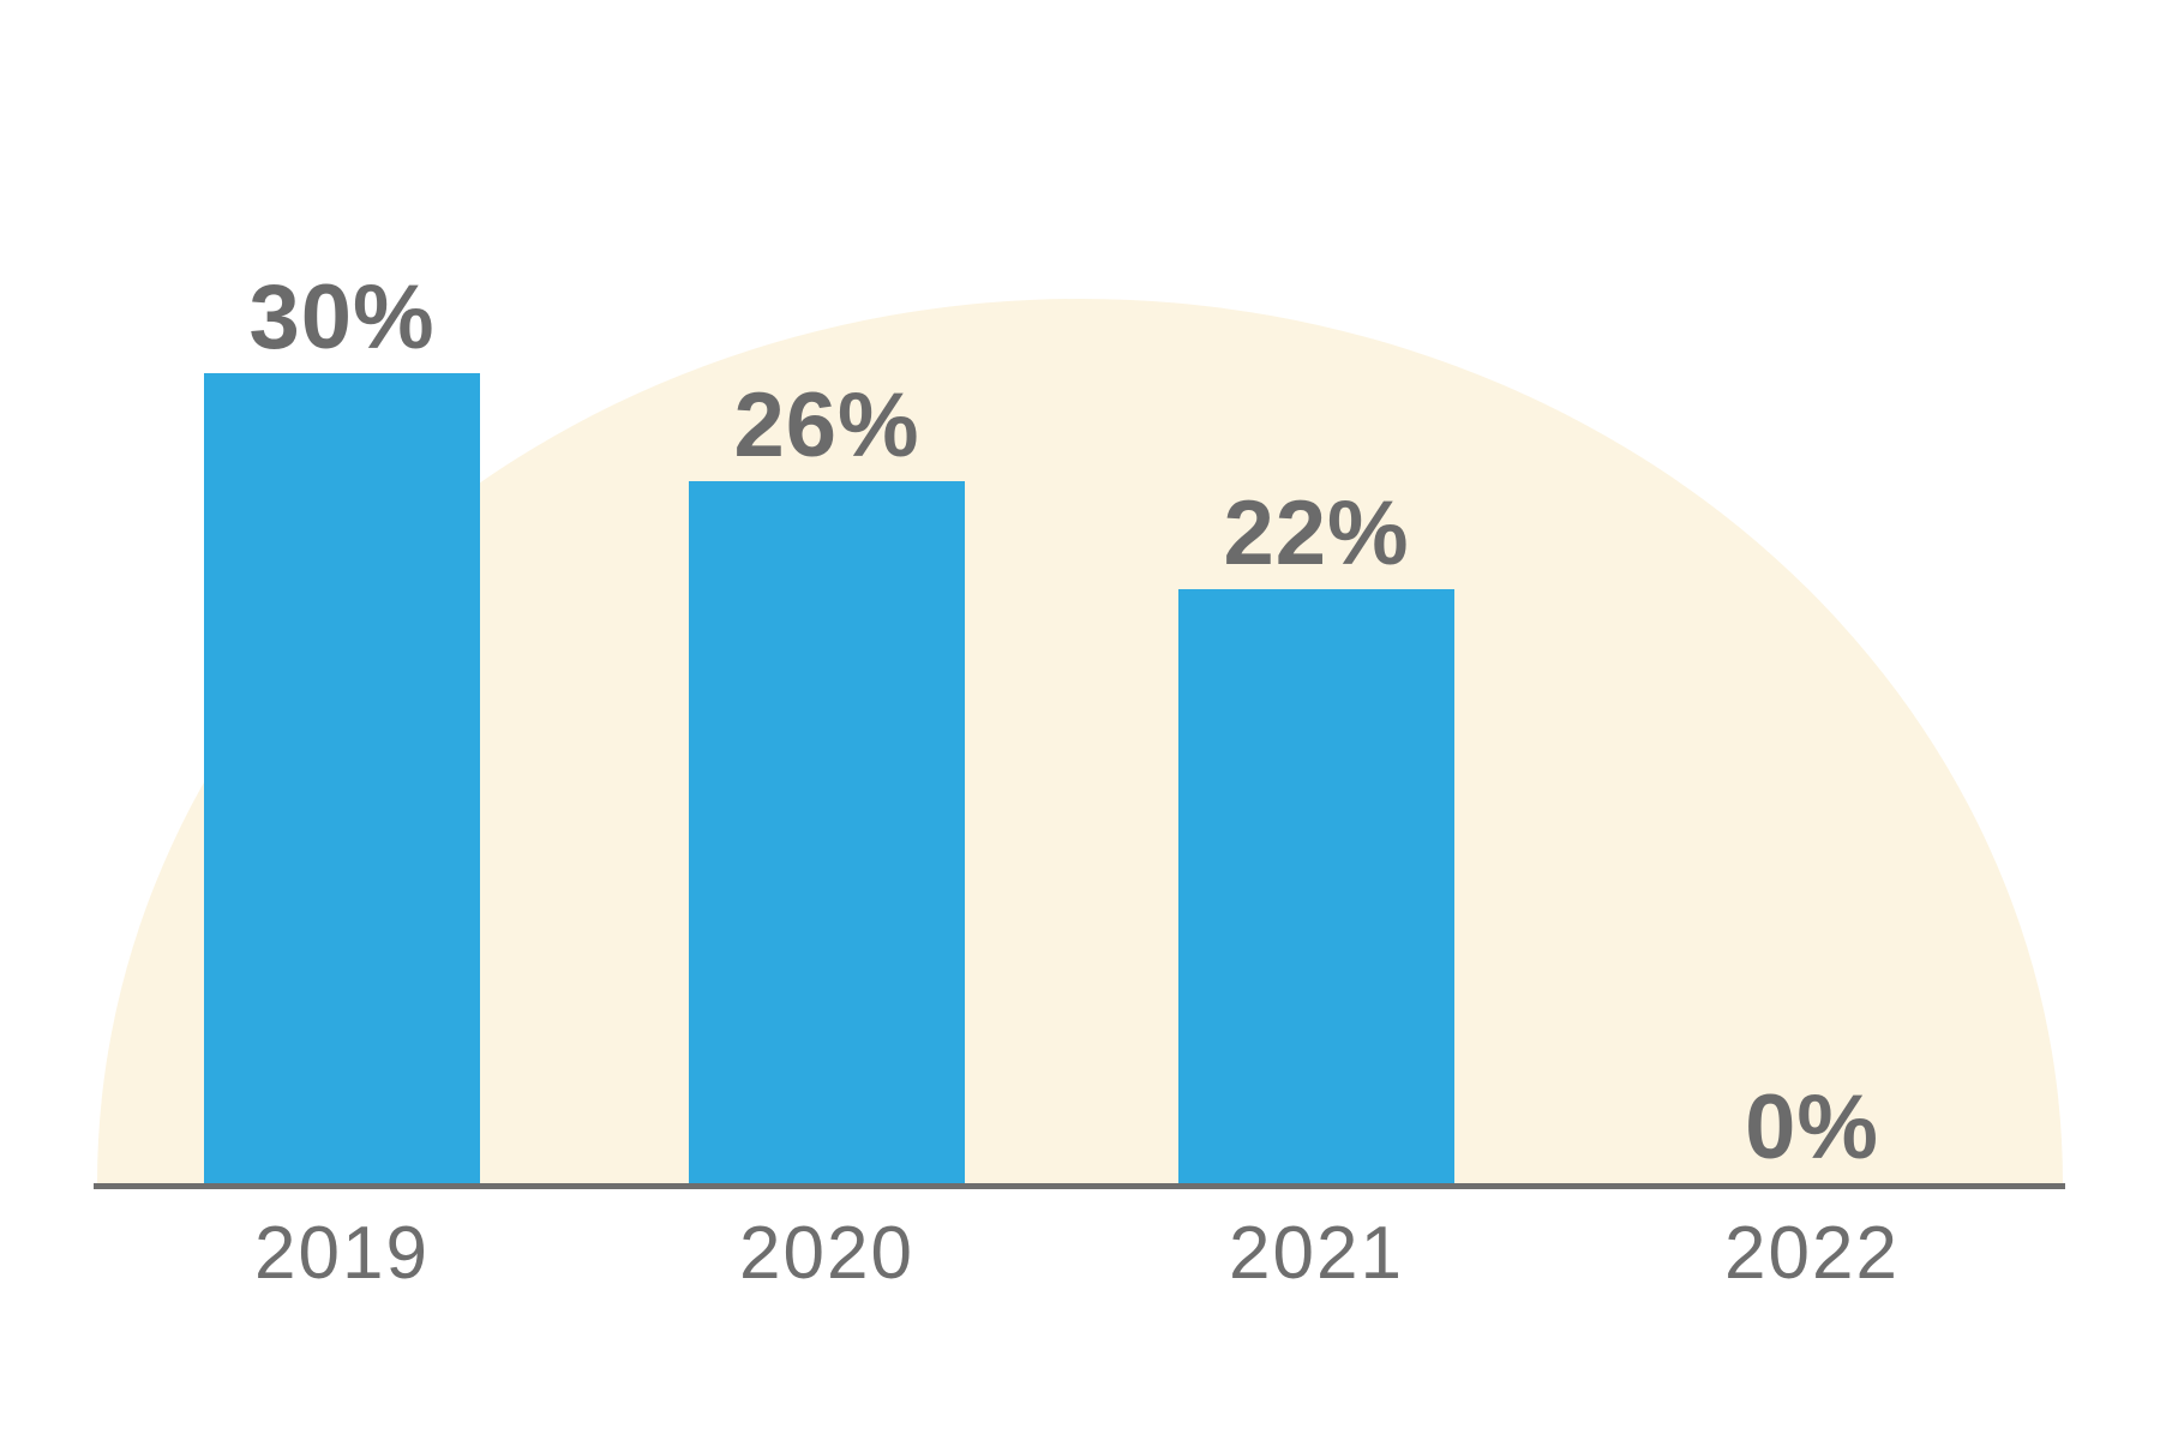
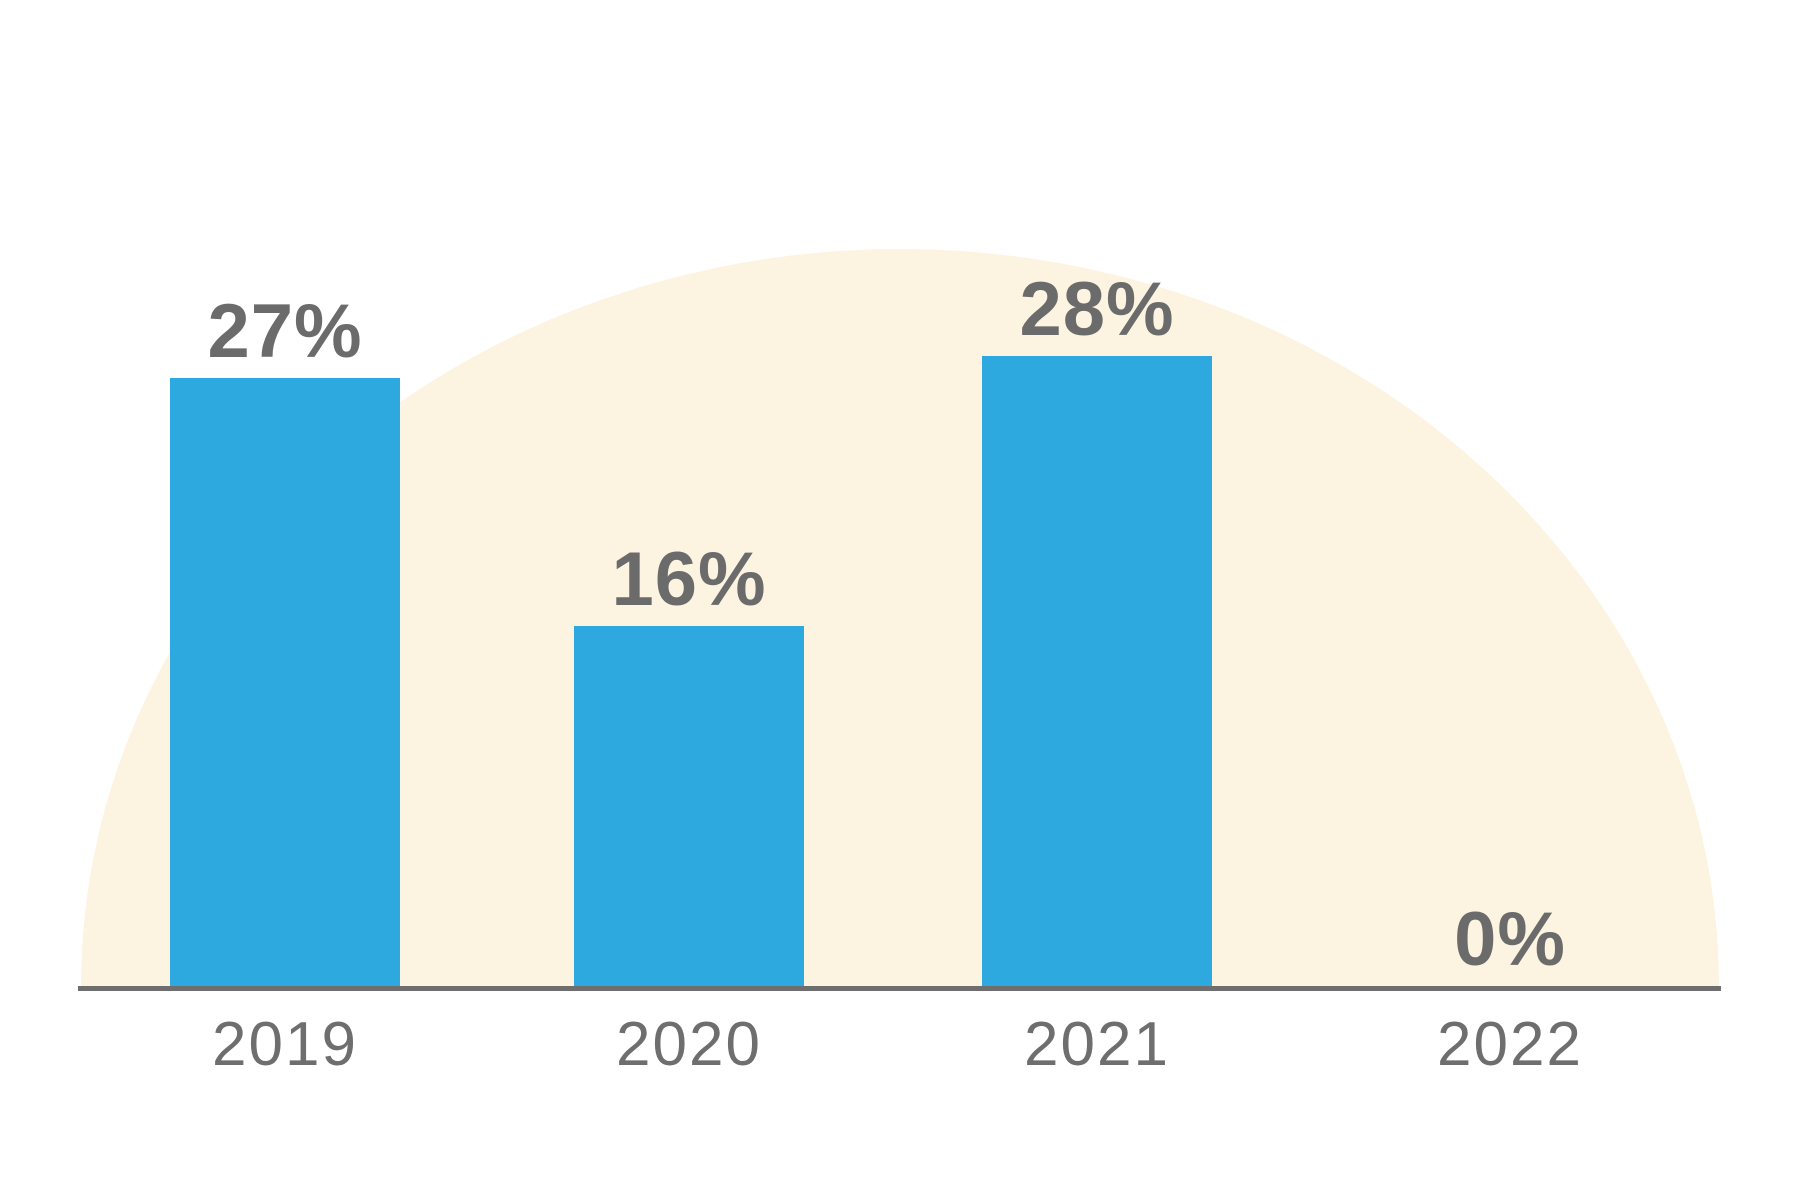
2019: 30% -> 27%
2020: 26% -> 16%
2021: 22% -> 28%
